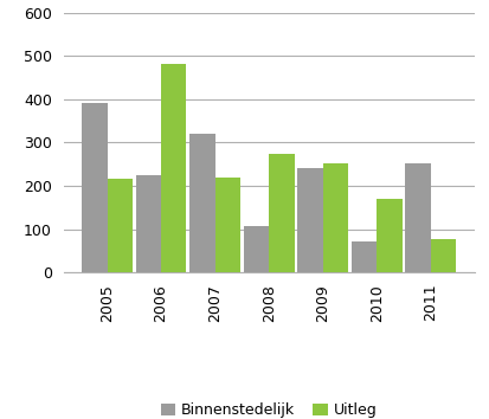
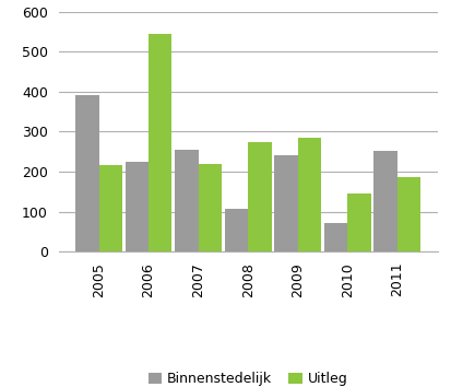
Uitleg/2006: 482 -> 545
Binnenstedelijk/2007: 320 -> 255
Uitleg/2009: 253 -> 285
Uitleg/2010: 170 -> 145
Uitleg/2011: 78 -> 185
